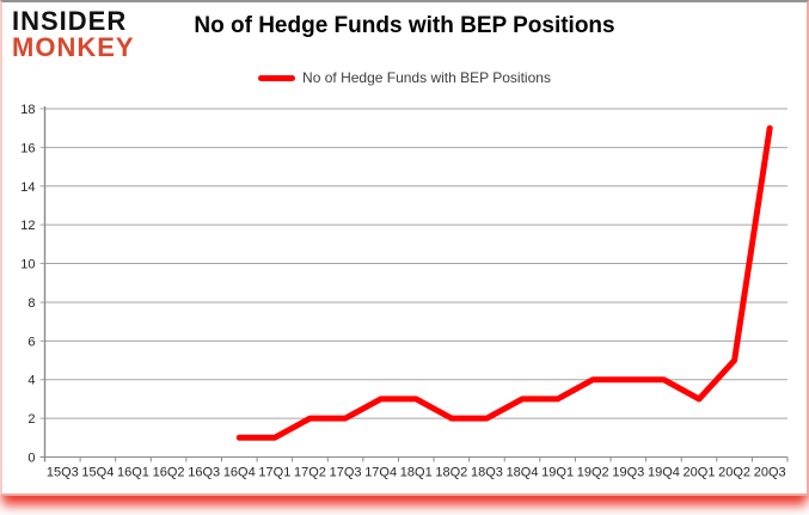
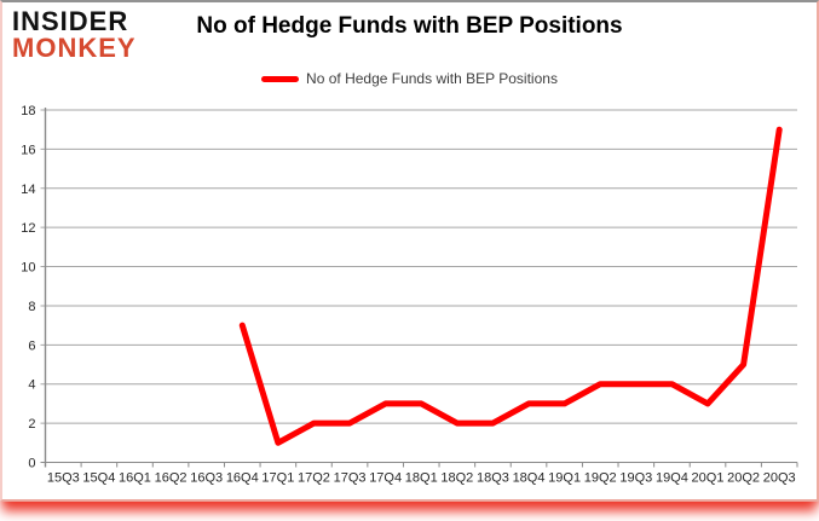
16Q4: 1 -> 7
